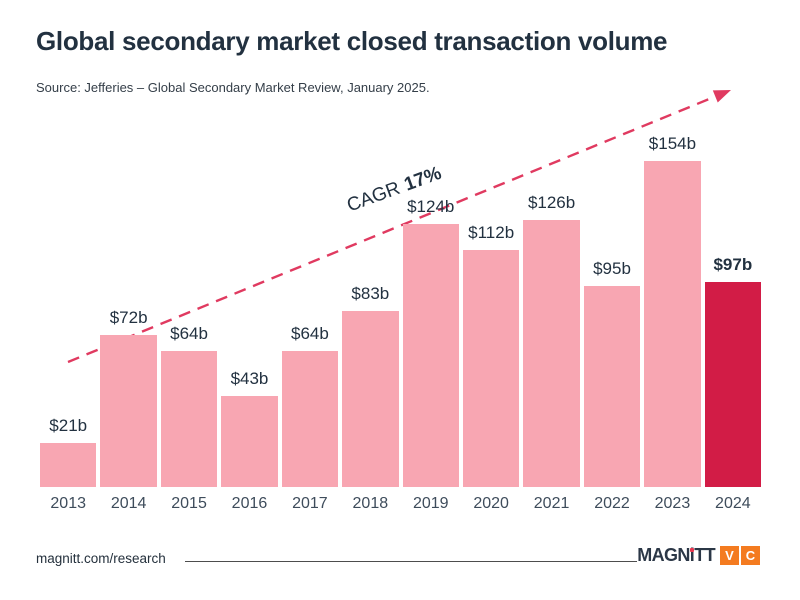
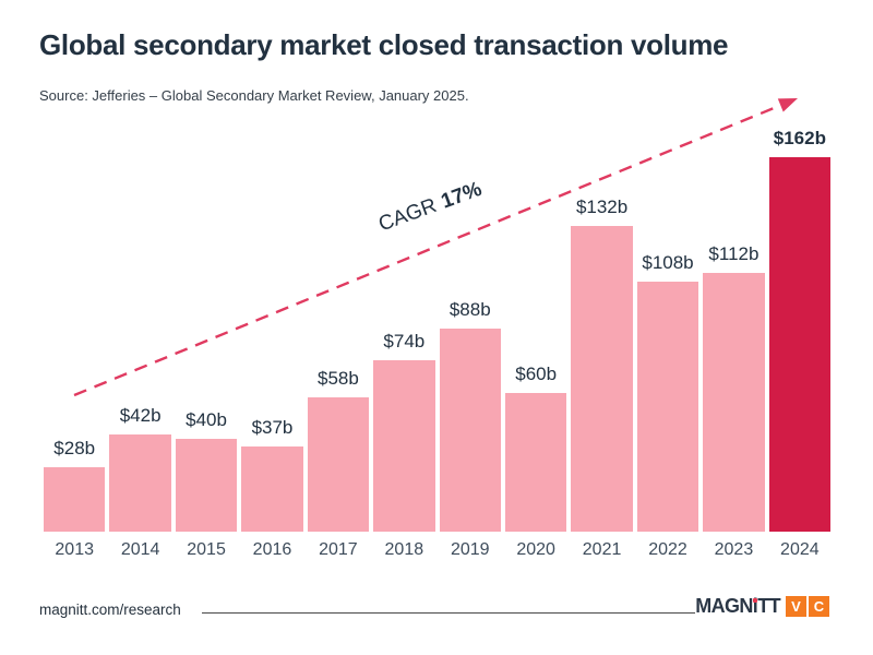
2013: $21b -> $28b
2014: $72b -> $42b
2015: $64b -> $40b
2016: $43b -> $37b
2017: $64b -> $58b
2018: $83b -> $74b
2019: $124b -> $88b
2020: $112b -> $60b
2021: $126b -> $132b
2022: $95b -> $108b
2023: $154b -> $112b
2024: $97b -> $162b
